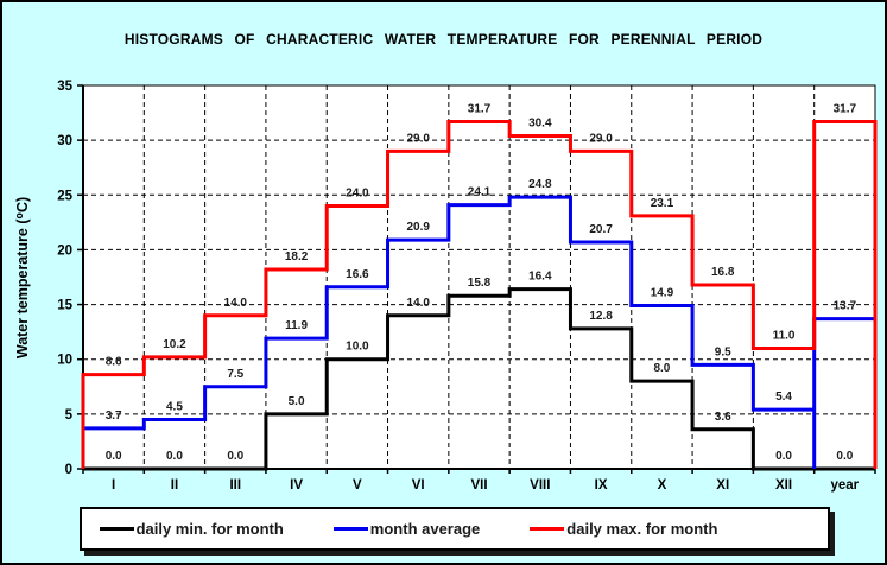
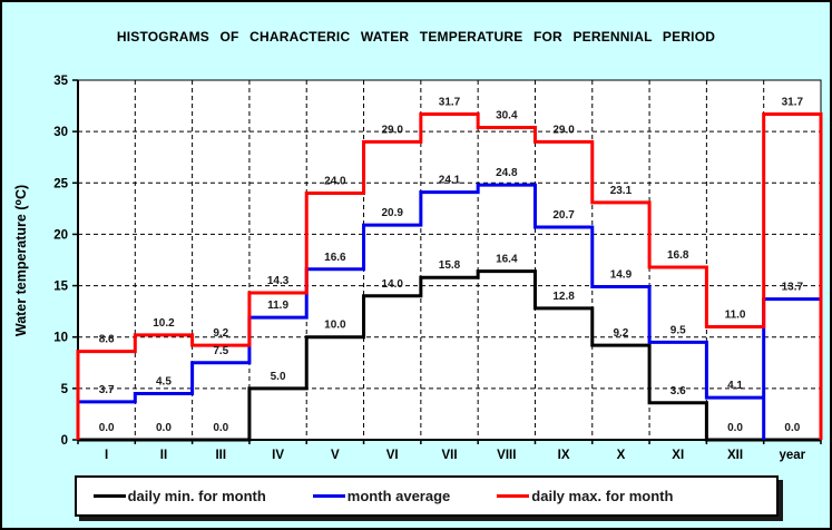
daily max. for month/III: 14.0 -> 9.2
daily max. for month/IV: 18.2 -> 14.3
daily min. for month/X: 8.0 -> 9.2
month average/XII: 5.4 -> 4.1
